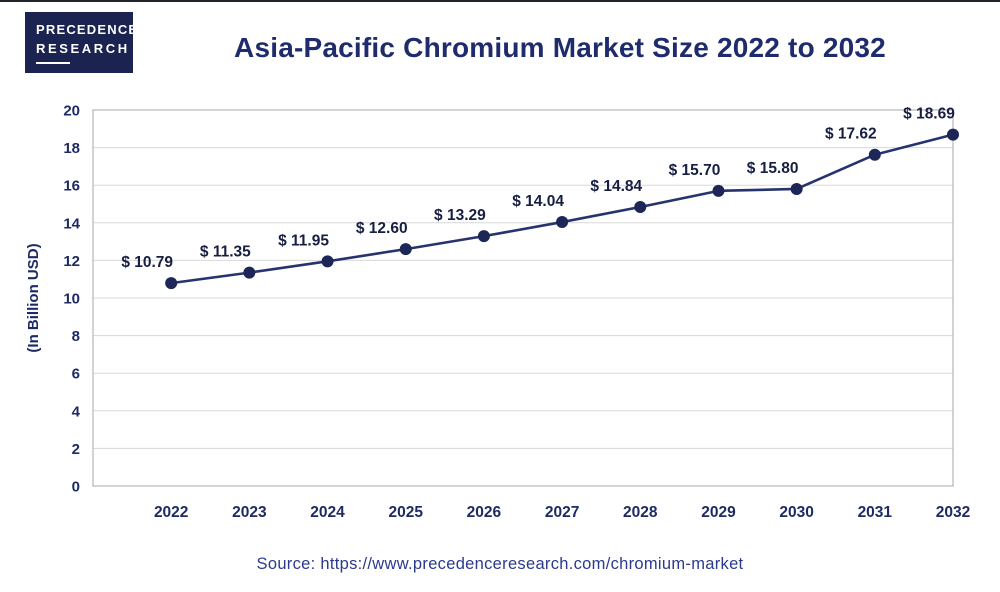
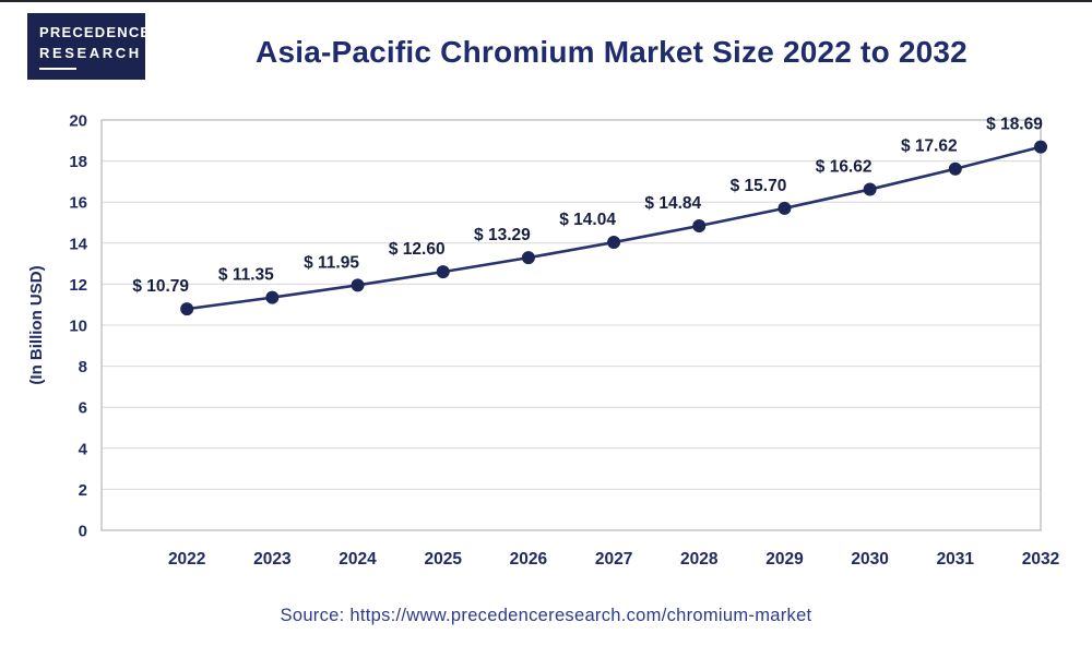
2030: 15.80 -> 16.62
